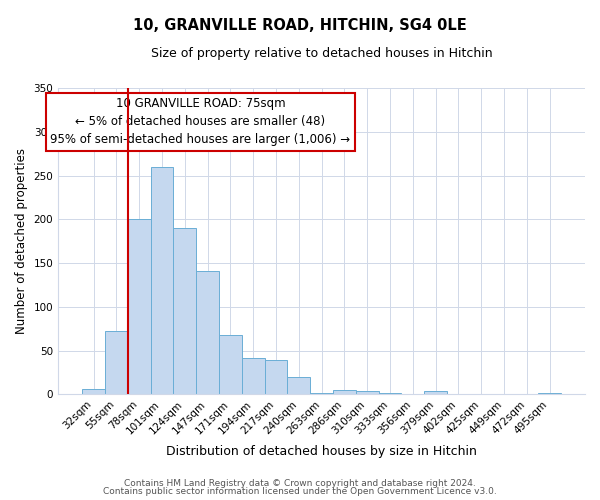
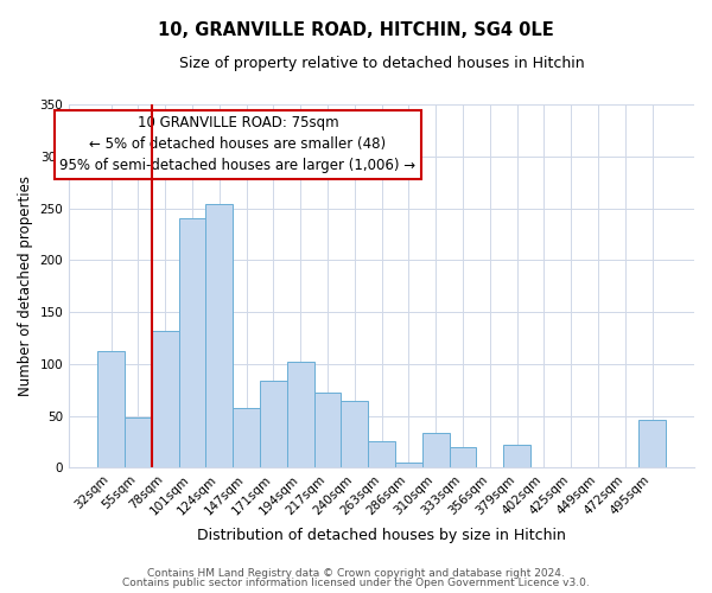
32sqm: 6 -> 112
55sqm: 73 -> 48
78sqm: 200 -> 132
101sqm: 260 -> 240
124sqm: 190 -> 254
147sqm: 141 -> 58
171sqm: 68 -> 84
194sqm: 42 -> 102
217sqm: 39 -> 72
240sqm: 20 -> 64
263sqm: 2 -> 26
310sqm: 4 -> 34
333sqm: 2 -> 20
379sqm: 4 -> 22
495sqm: 2 -> 46
